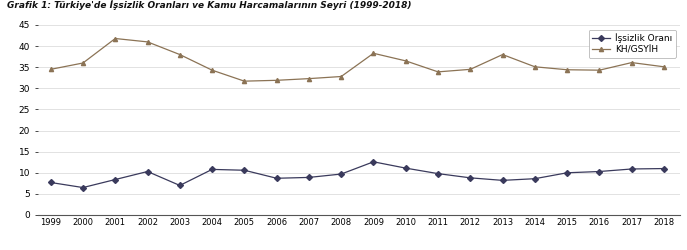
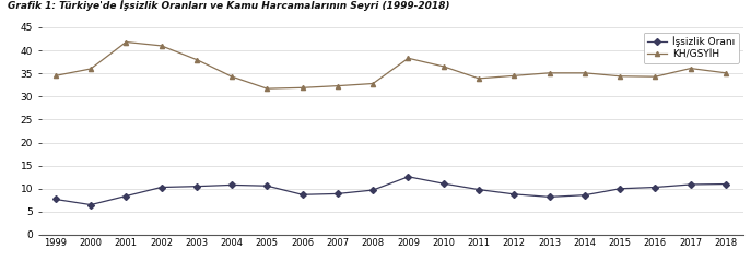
İşsizlik Oranı/2003: 7.0 -> 10.5
KH/GSYİH/2013: 38.0 -> 35.1
